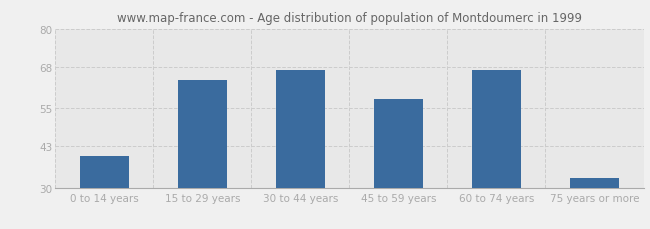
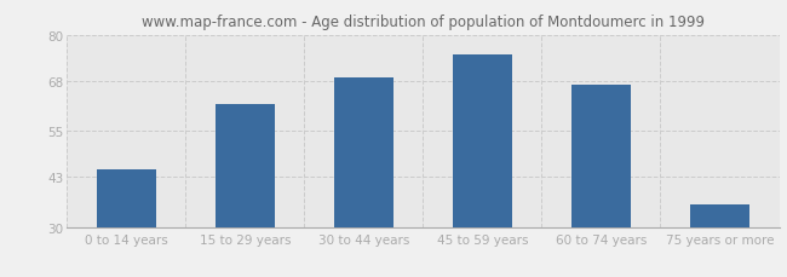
0 to 14 years: 40 -> 45
15 to 29 years: 64 -> 62
30 to 44 years: 67 -> 69
45 to 59 years: 58 -> 75
75 years or more: 33 -> 36
